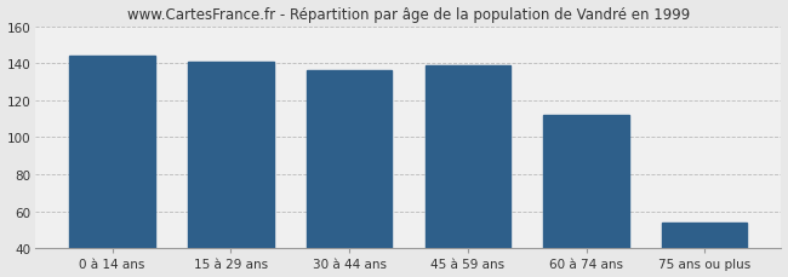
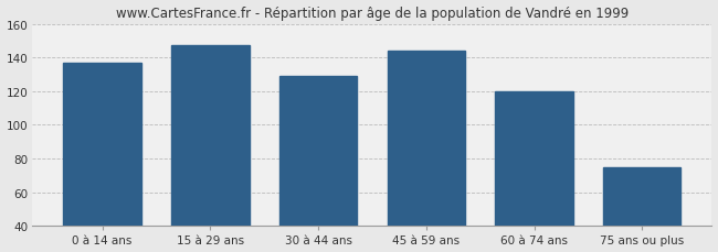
0 à 14 ans: 144 -> 137
15 à 29 ans: 141 -> 147
30 à 44 ans: 136 -> 129
45 à 59 ans: 139 -> 144
60 à 74 ans: 112 -> 120
75 ans ou plus: 54 -> 75
